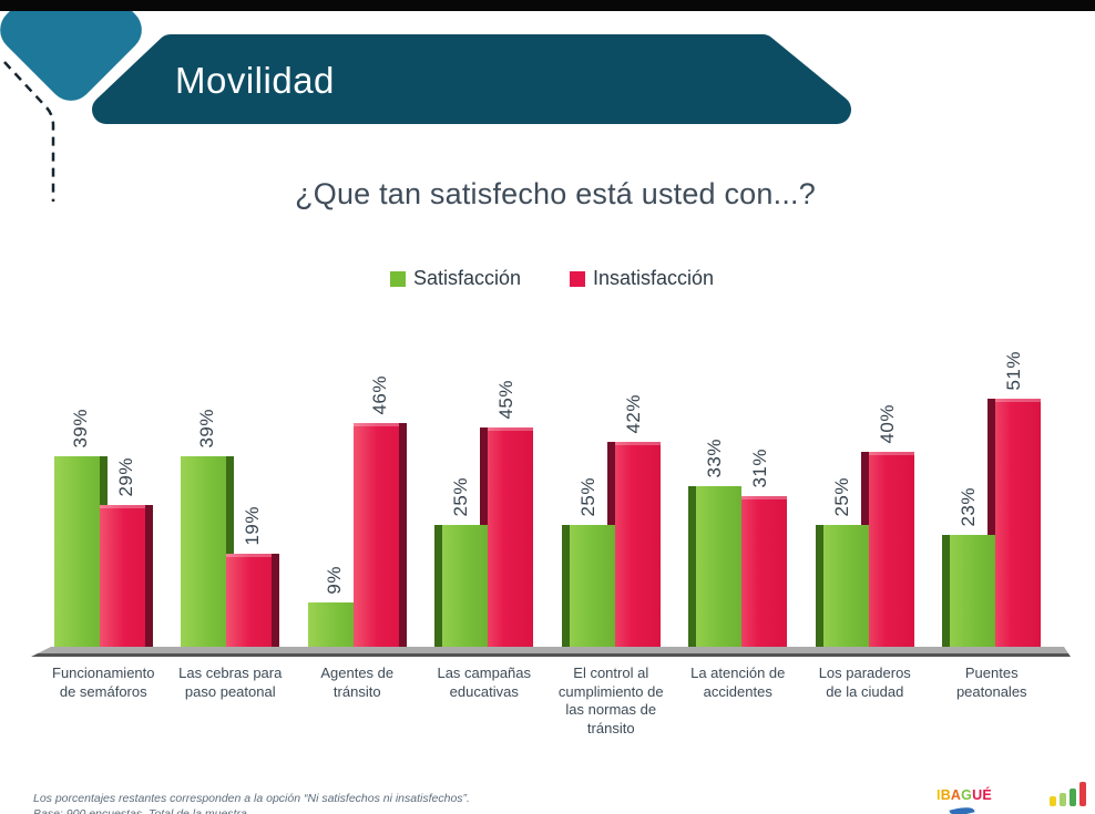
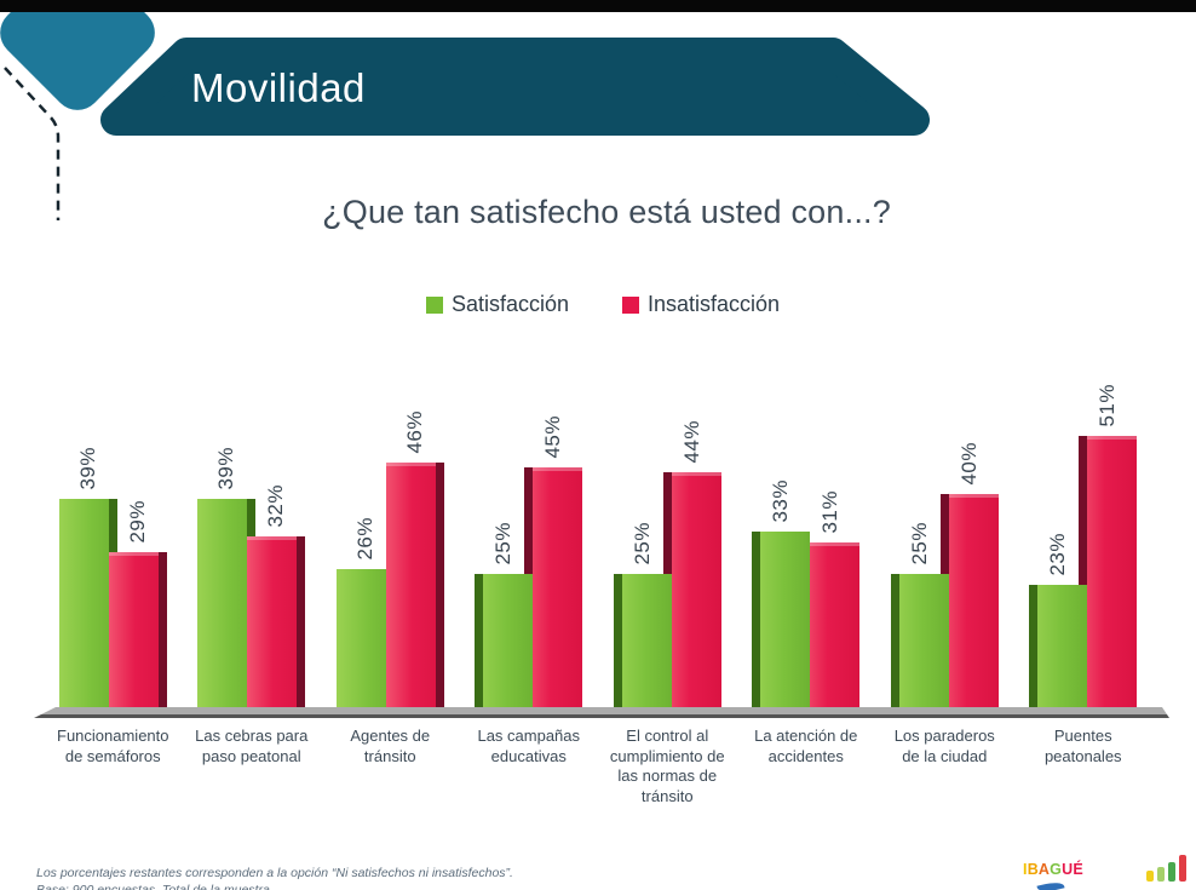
Insatisfacción/Las cebras para paso peatonal: 19% -> 32%
Satisfacción/Agentes de tránsito: 9% -> 26%
Insatisfacción/El control al cumplimiento de las normas de tránsito: 42% -> 44%
